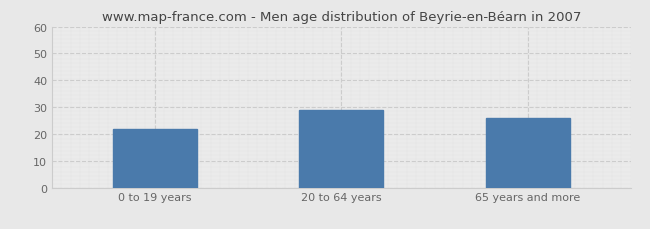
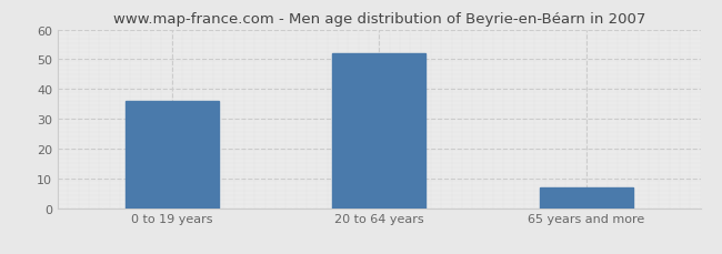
0 to 19 years: 22 -> 36
20 to 64 years: 29 -> 52
65 years and more: 26 -> 7
